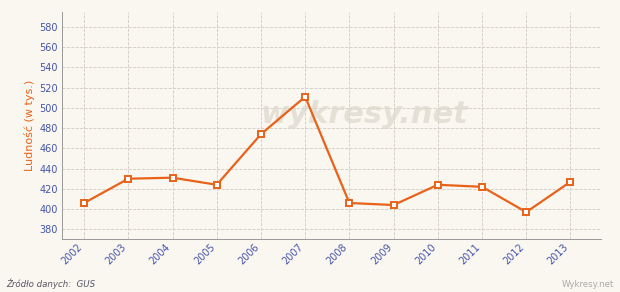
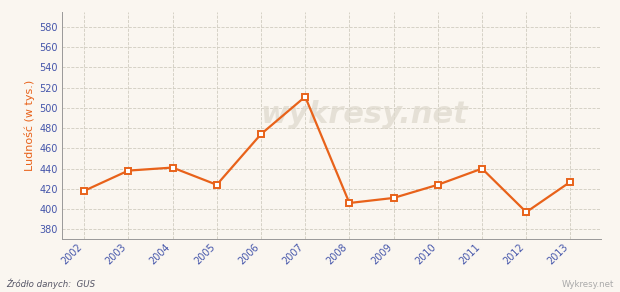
2002: 406 -> 418
2003: 430 -> 438
2004: 431 -> 441
2009: 404 -> 411
2011: 422 -> 440
